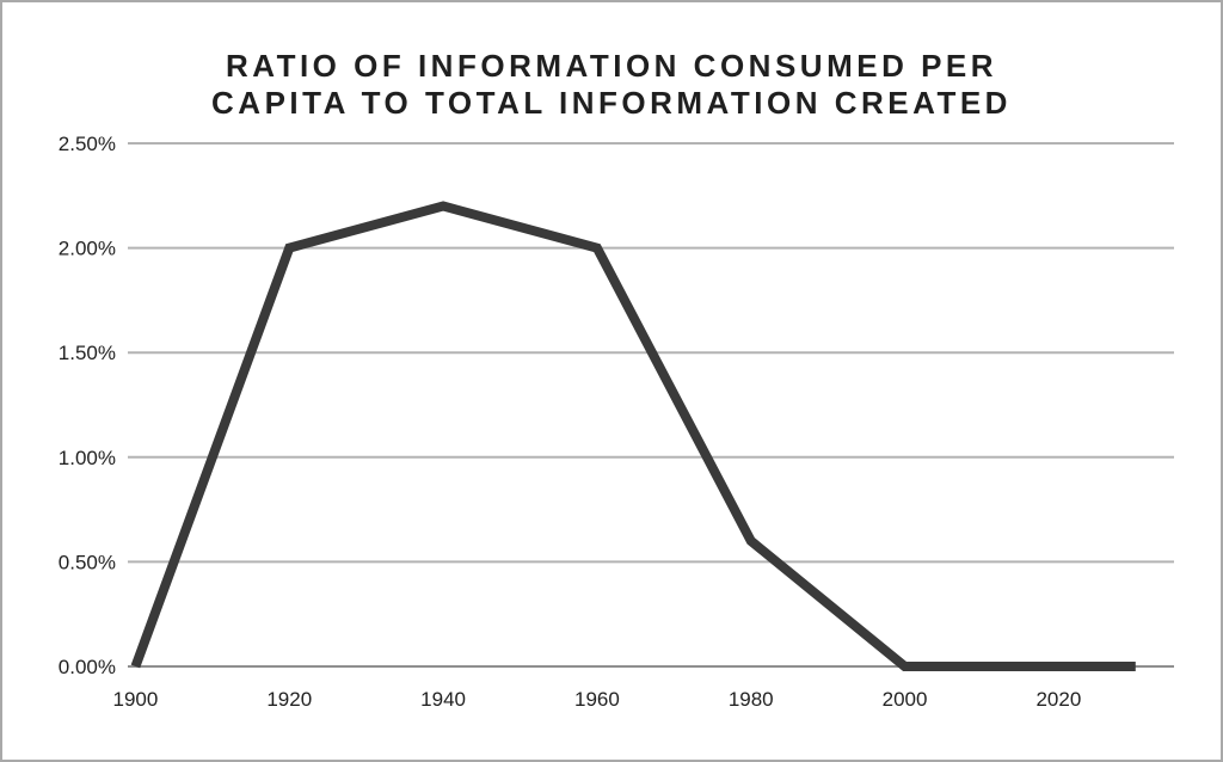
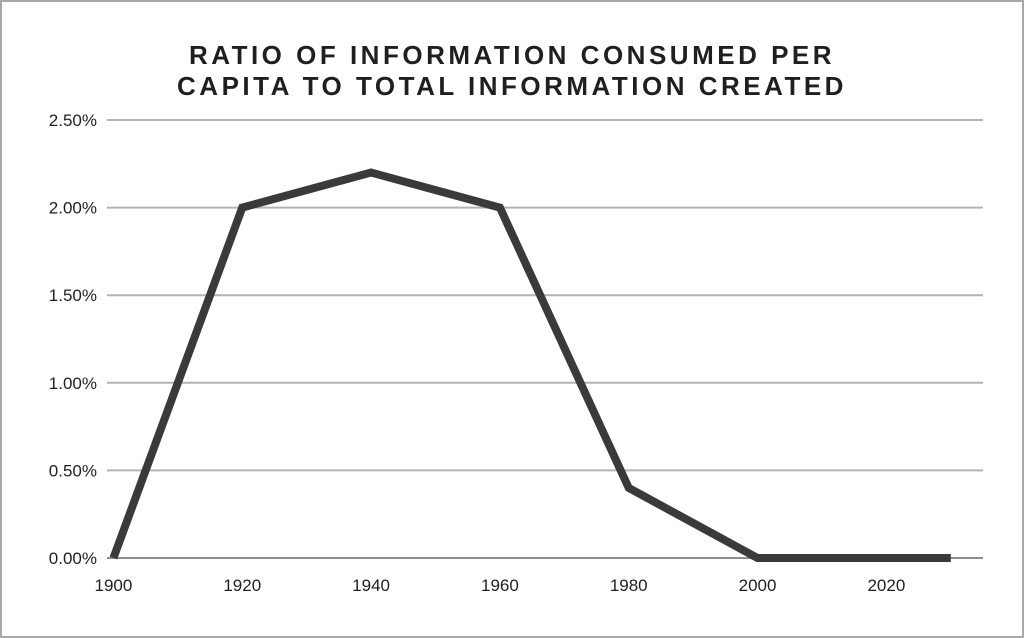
1980: 0.6% -> 0.4%
